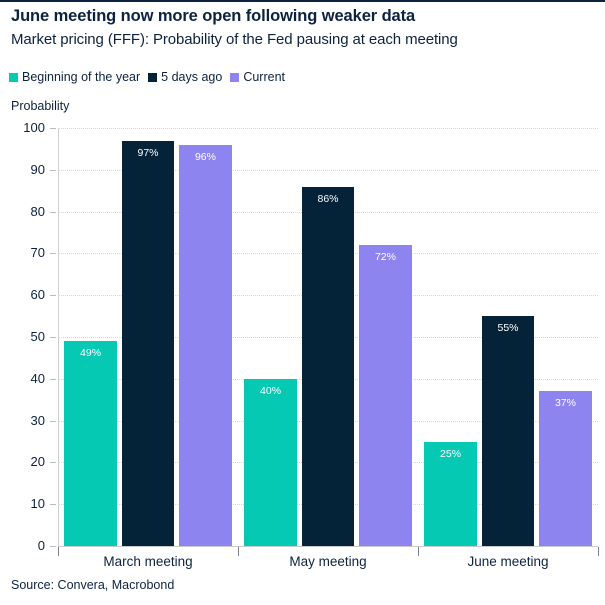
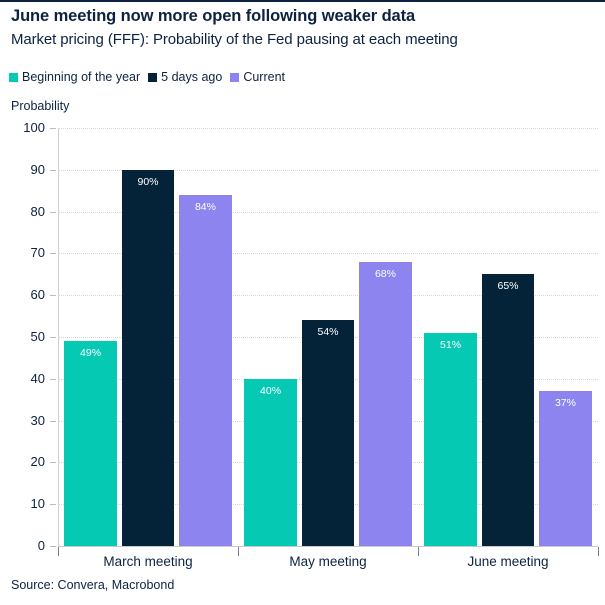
5 days ago/March meeting: 97% -> 90%
Current/March meeting: 96% -> 84%
5 days ago/May meeting: 86% -> 54%
Current/May meeting: 72% -> 68%
Beginning of the year/June meeting: 25% -> 51%
5 days ago/June meeting: 55% -> 65%
